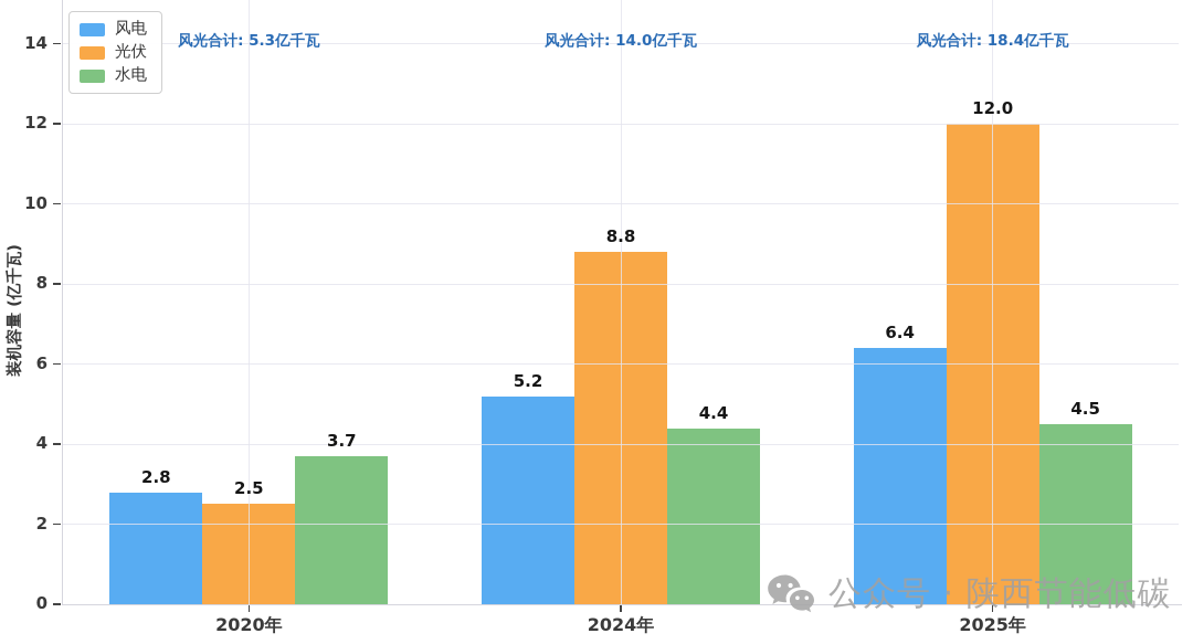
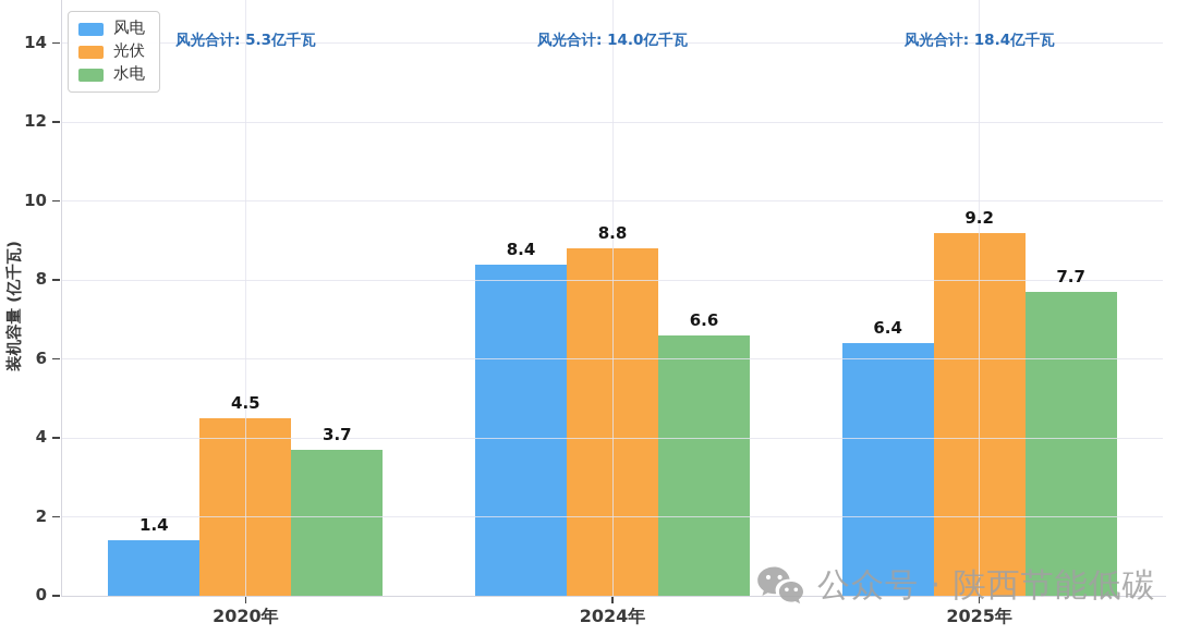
风电/2020年: 2.8 -> 1.4
光伏/2020年: 2.5 -> 4.5
风电/2024年: 5.2 -> 8.4
水电/2024年: 4.4 -> 6.6
光伏/2025年: 12.0 -> 9.2
水电/2025年: 4.5 -> 7.7
